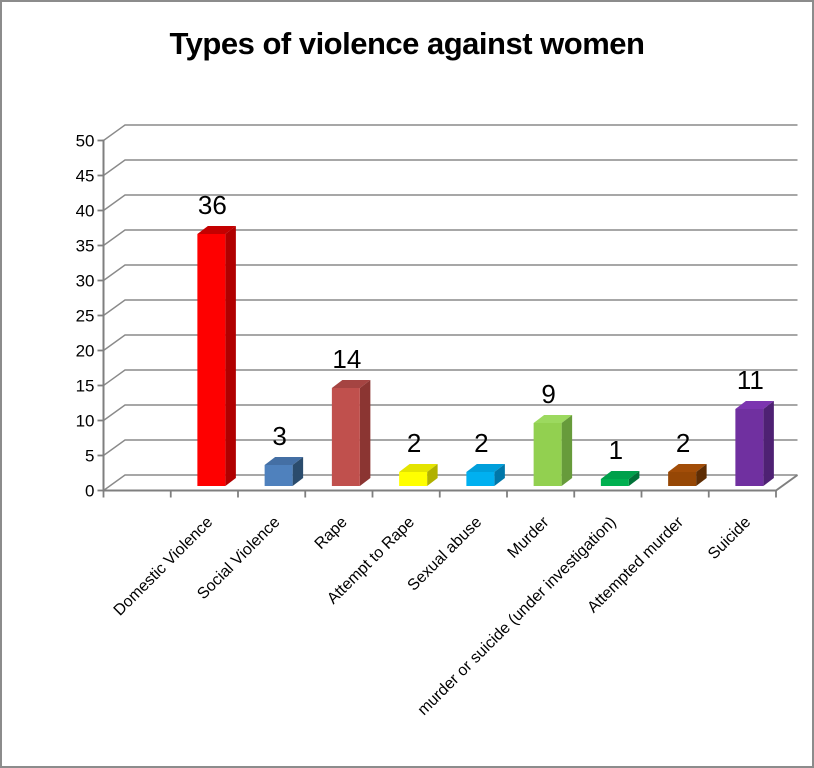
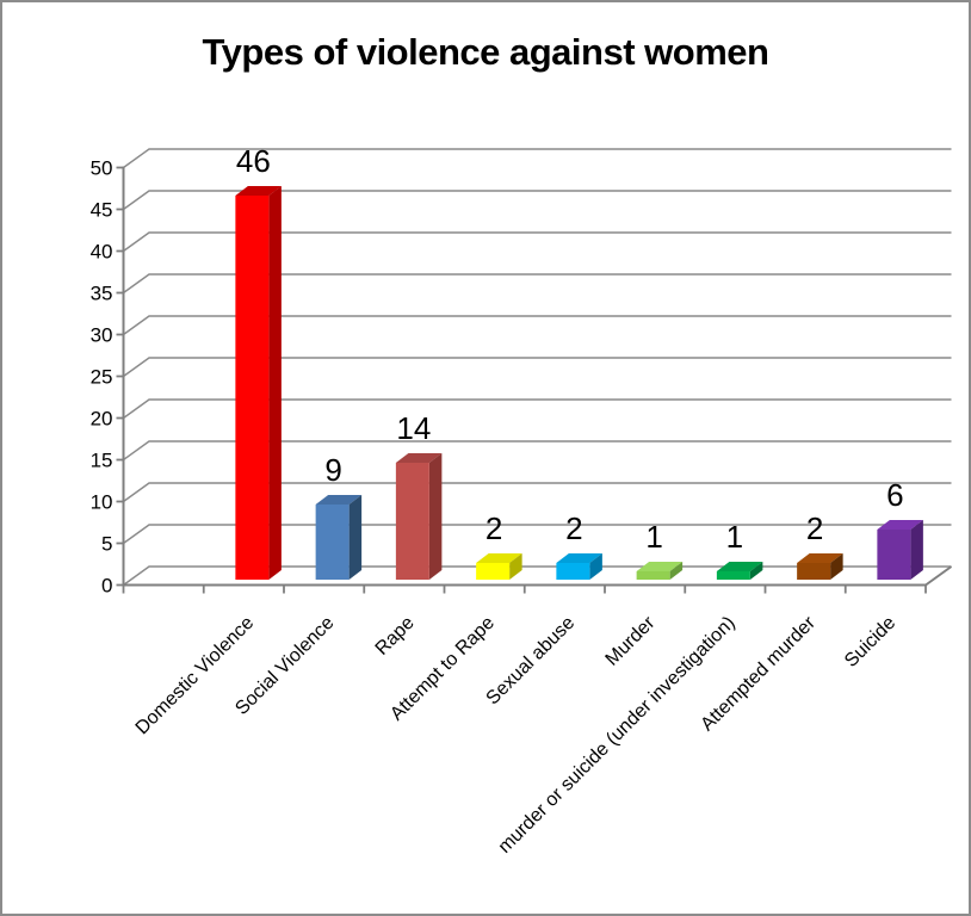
Domestic Violence: 36 -> 46
Social Violence: 3 -> 9
Murder: 9 -> 1
Suicide: 11 -> 6
